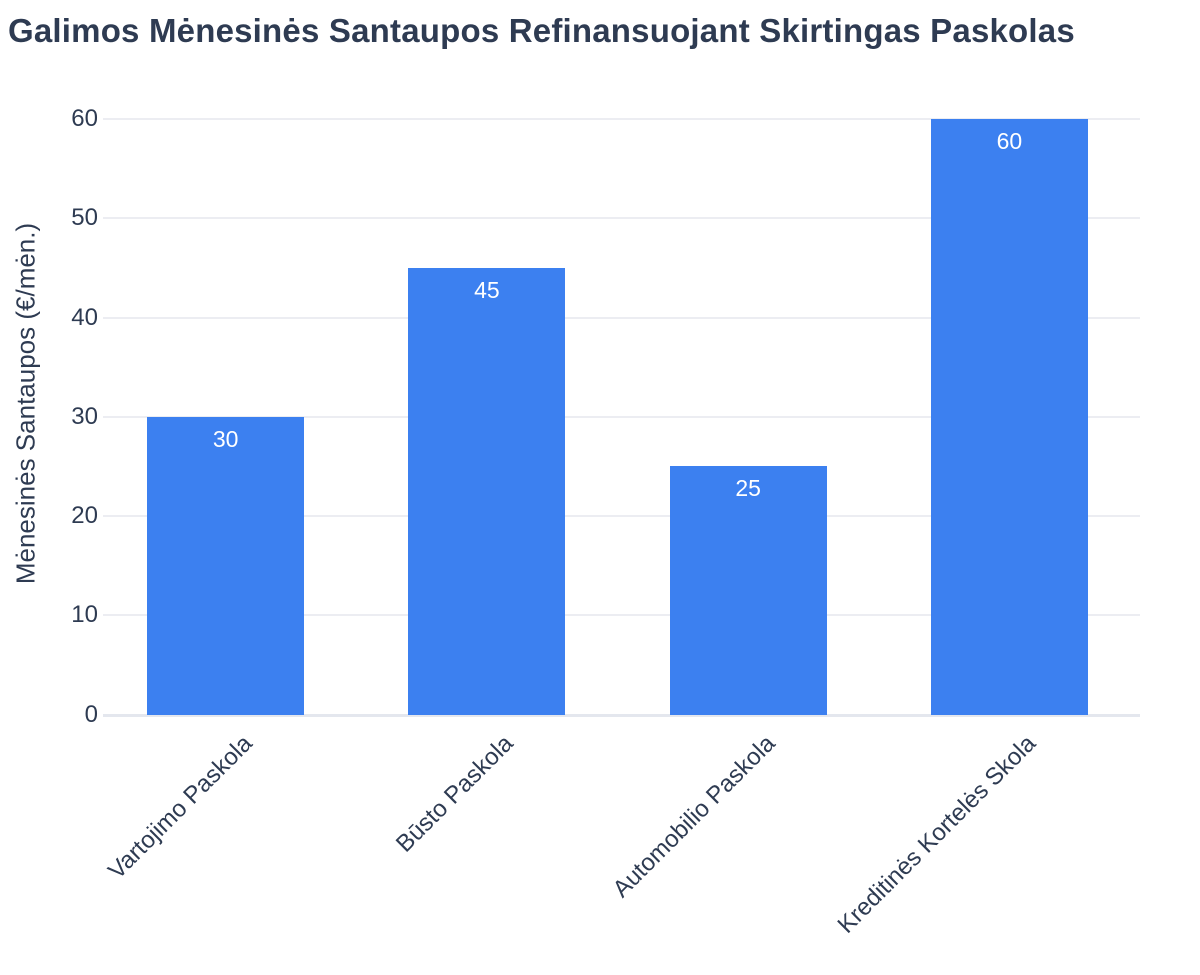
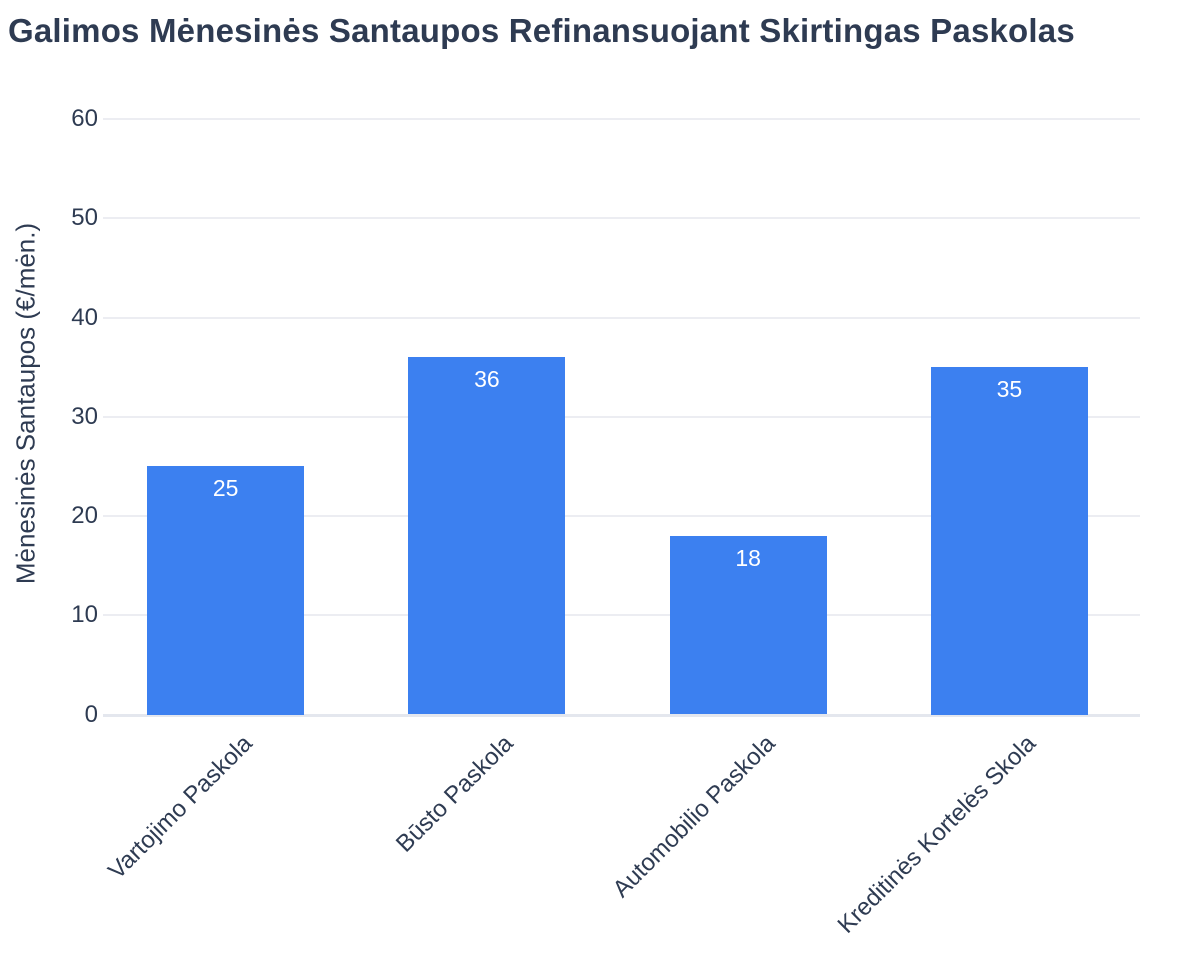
Vartojimo Paskola: 30 -> 25
Būsto Paskola: 45 -> 36
Automobilio Paskola: 25 -> 18
Kreditinės Kortelės Skola: 60 -> 35
